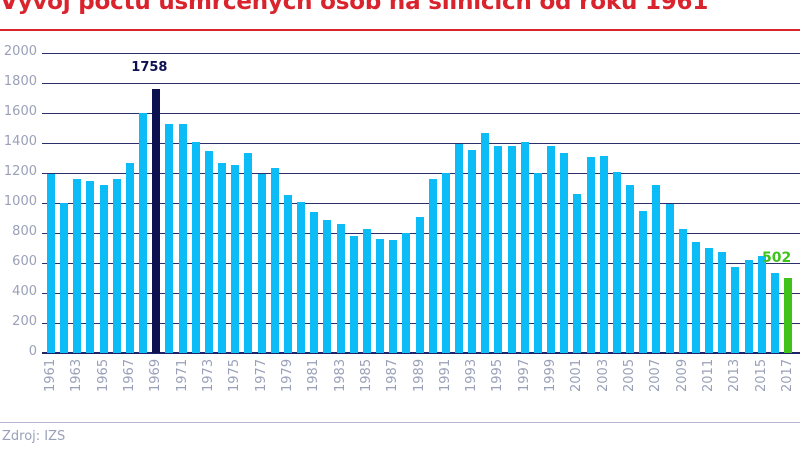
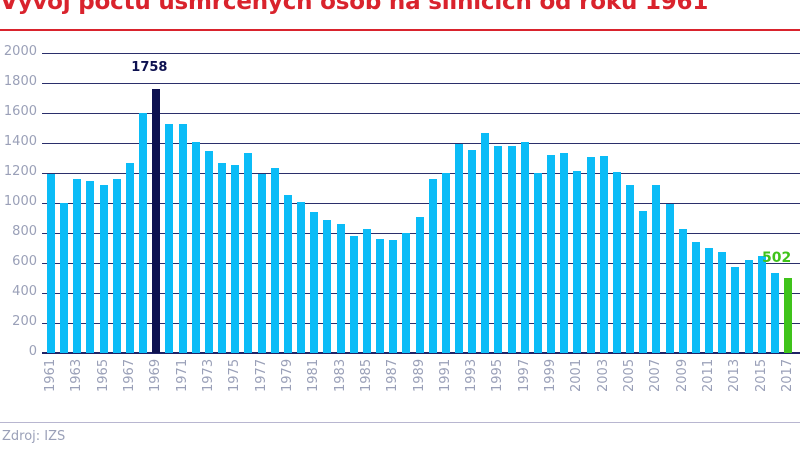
1999: 1380 -> 1320
2001: 1060 -> 1210
